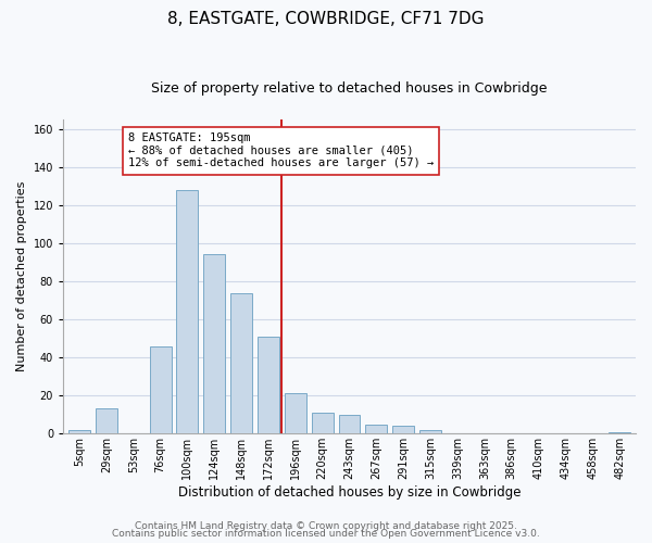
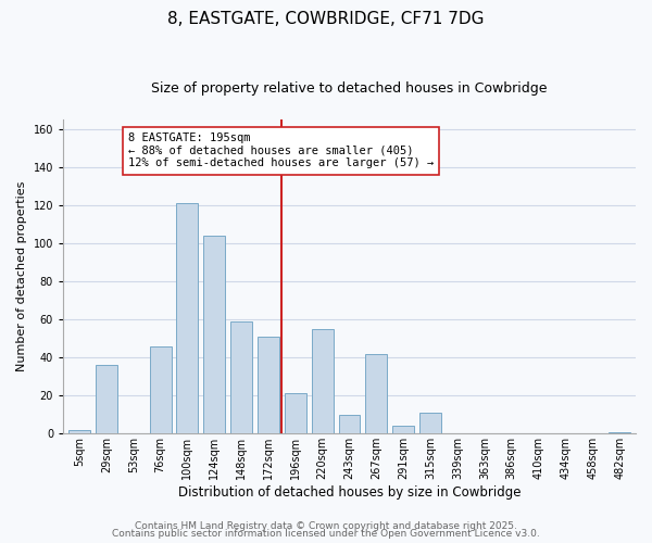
29sqm: 13 -> 36
100sqm: 128 -> 121
124sqm: 94 -> 104
148sqm: 74 -> 59
220sqm: 11 -> 55
267sqm: 5 -> 42
315sqm: 2 -> 11
